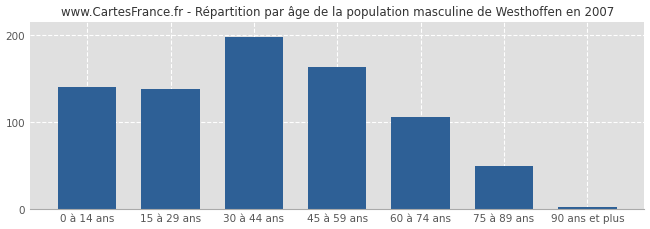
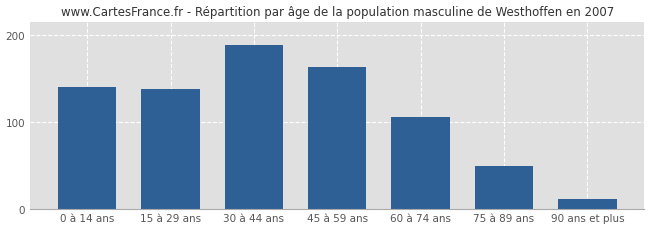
30 à 44 ans: 197 -> 188
90 ans et plus: 3 -> 12
